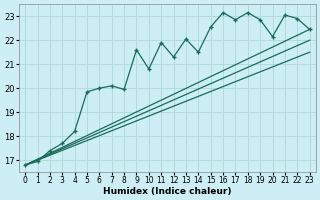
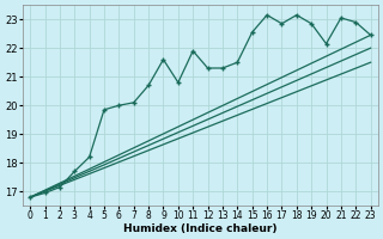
2: 17.40 -> 17.15
8: 19.95 -> 20.70
13: 22.05 -> 21.30
